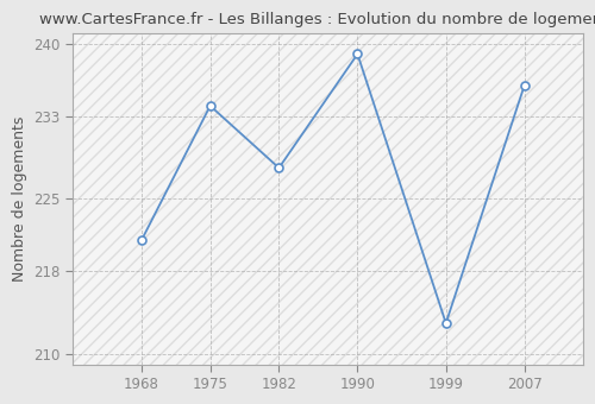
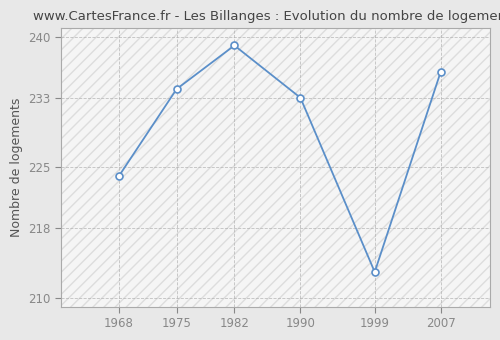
1968: 221 -> 224
1982: 228 -> 239
1990: 239 -> 233
